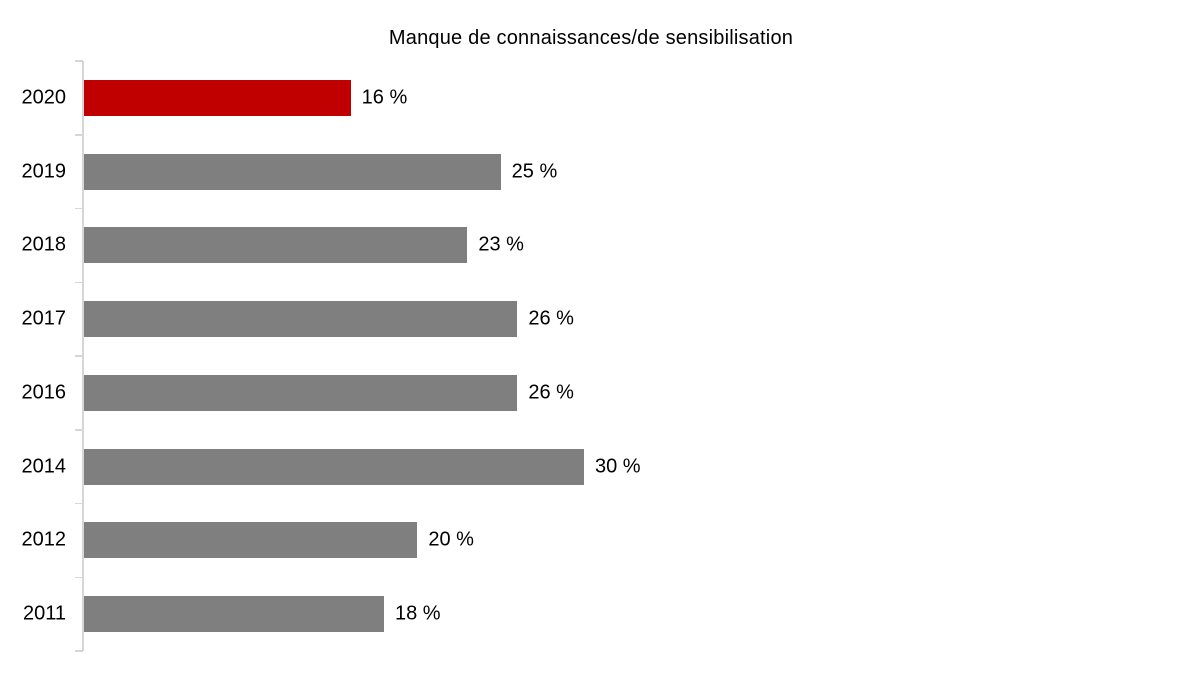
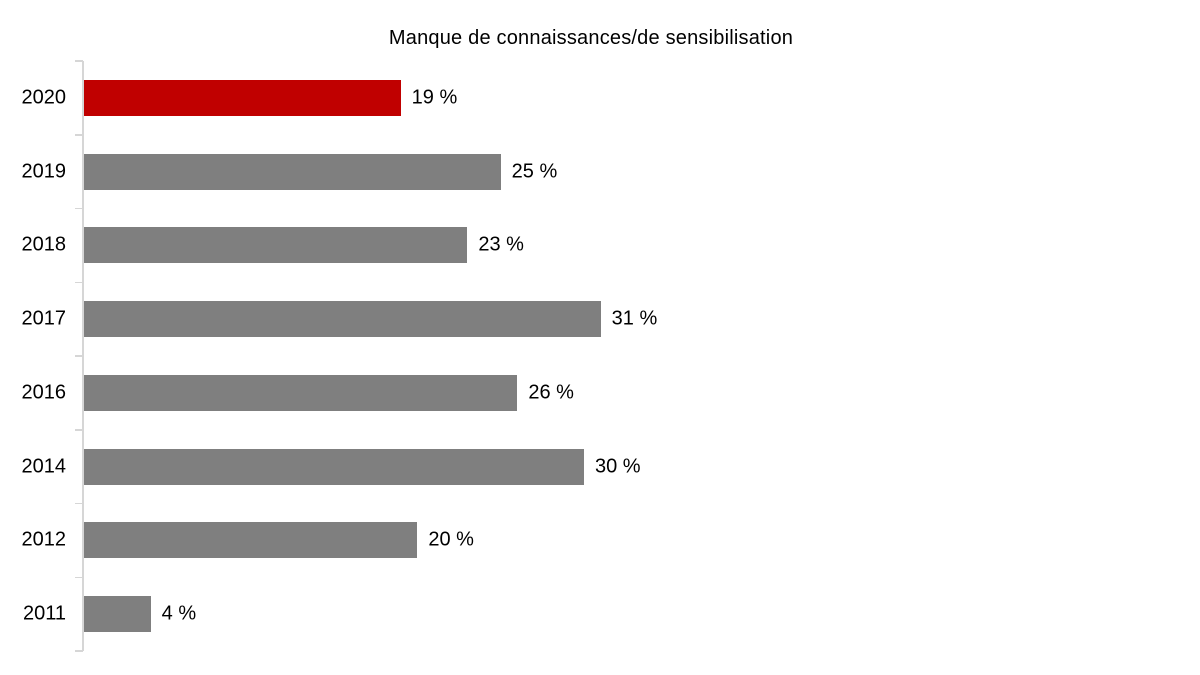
2020: 16 -> 19
2017: 26 -> 31
2011: 18 -> 4
